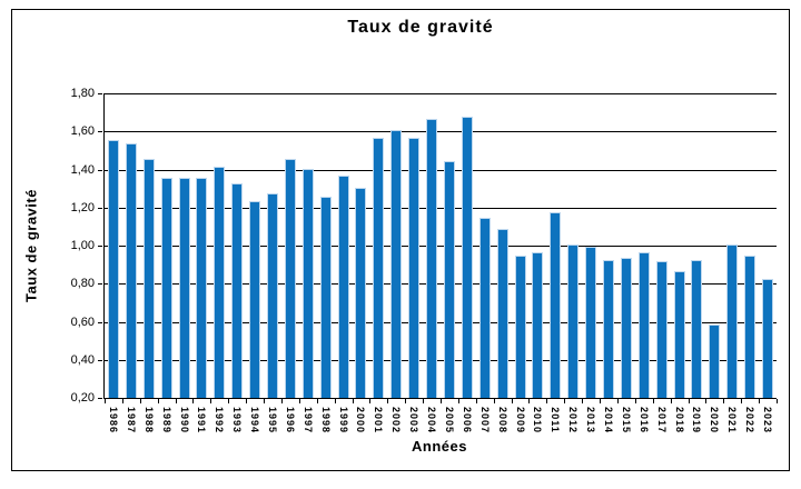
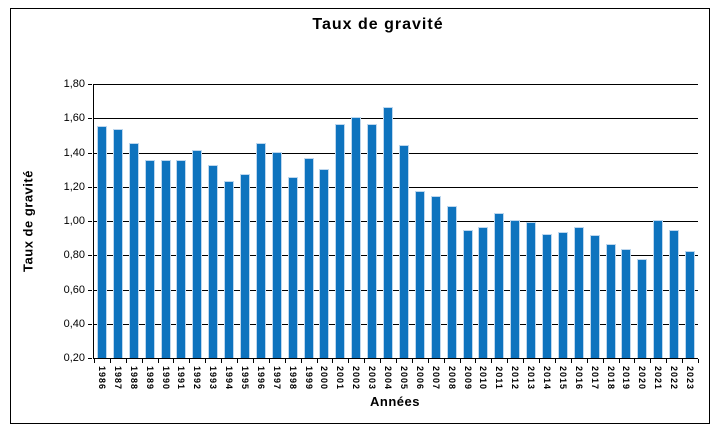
2006: 1,67 -> 1,17
2011: 1,17 -> 1,04
2019: 0,92 -> 0,83
2020: 0,58 -> 0,77
